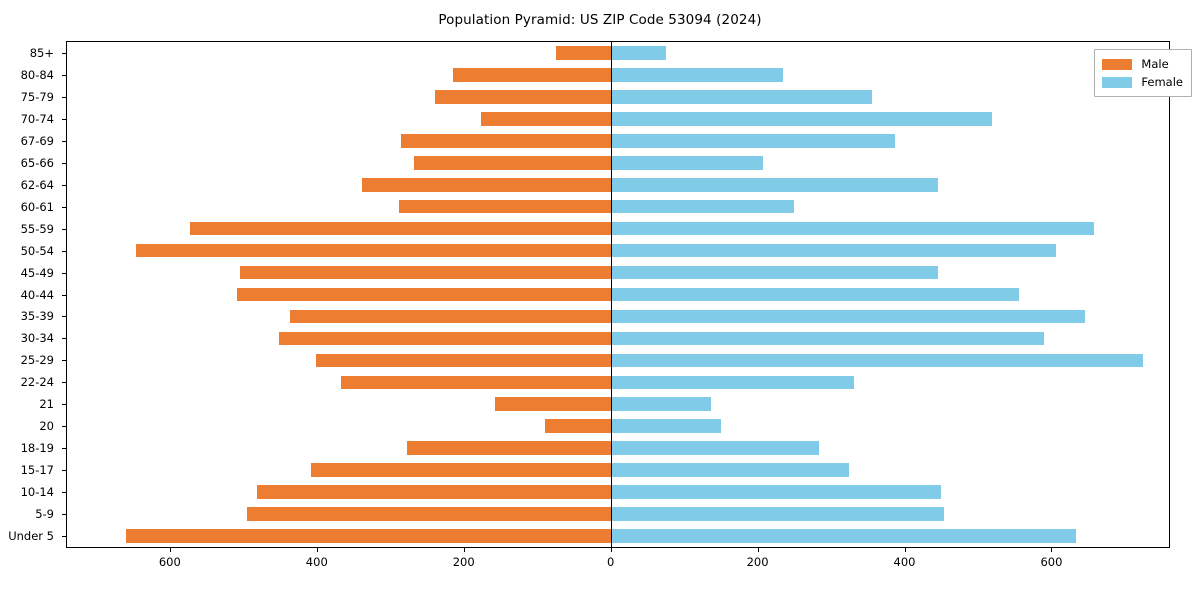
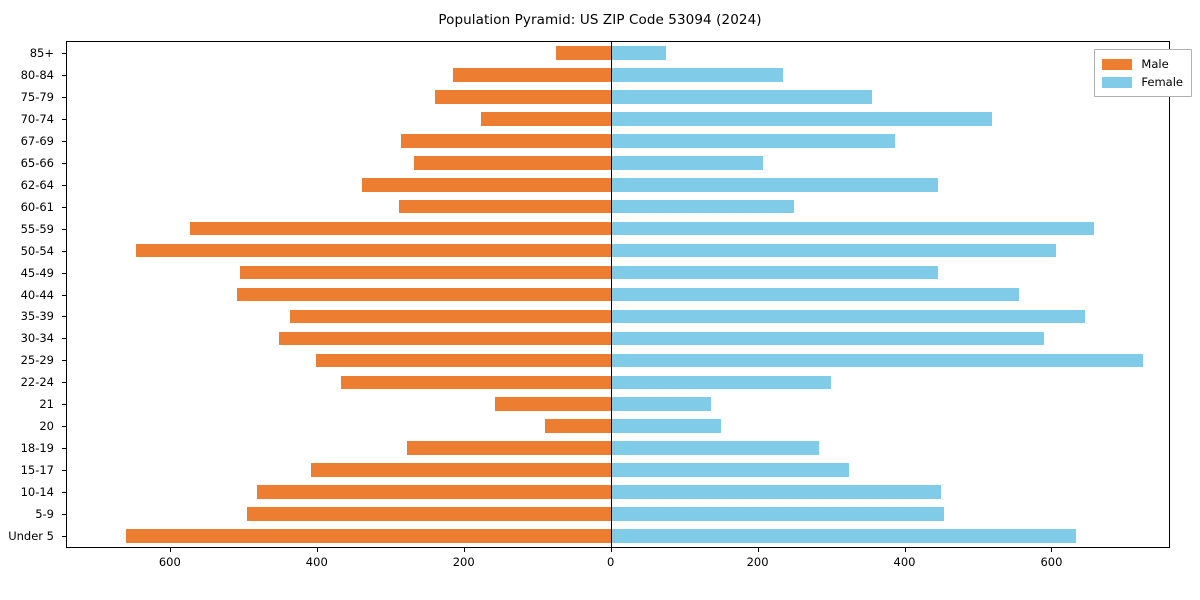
Female/22-24: 330 -> 300
